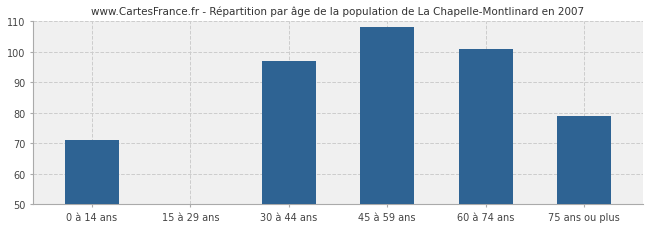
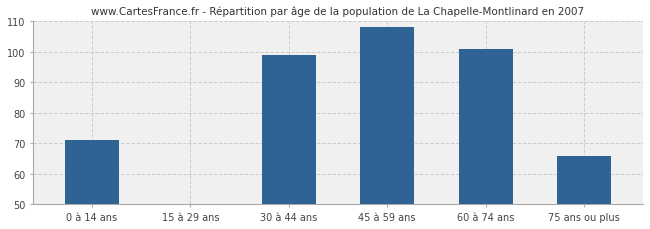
30 à 44 ans: 97 -> 99
75 ans ou plus: 79 -> 66
